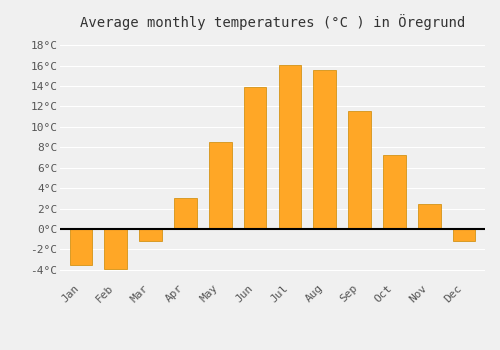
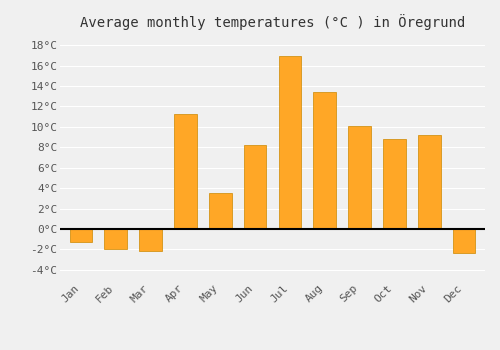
Jan: -3.5°C -> -1.3°C
Feb: -3.9°C -> -2.0°C
Mar: -1.2°C -> -2.2°C
Apr: 3.0°C -> 11.3°C
May: 8.5°C -> 3.5°C
Jun: 13.9°C -> 8.2°C
Jul: 16.1°C -> 16.9°C
Aug: 15.6°C -> 13.4°C
Sep: 11.6°C -> 10.1°C
Oct: 7.2°C -> 8.8°C
Nov: 2.4°C -> 9.2°C
Dec: -1.2°C -> -2.4°C
